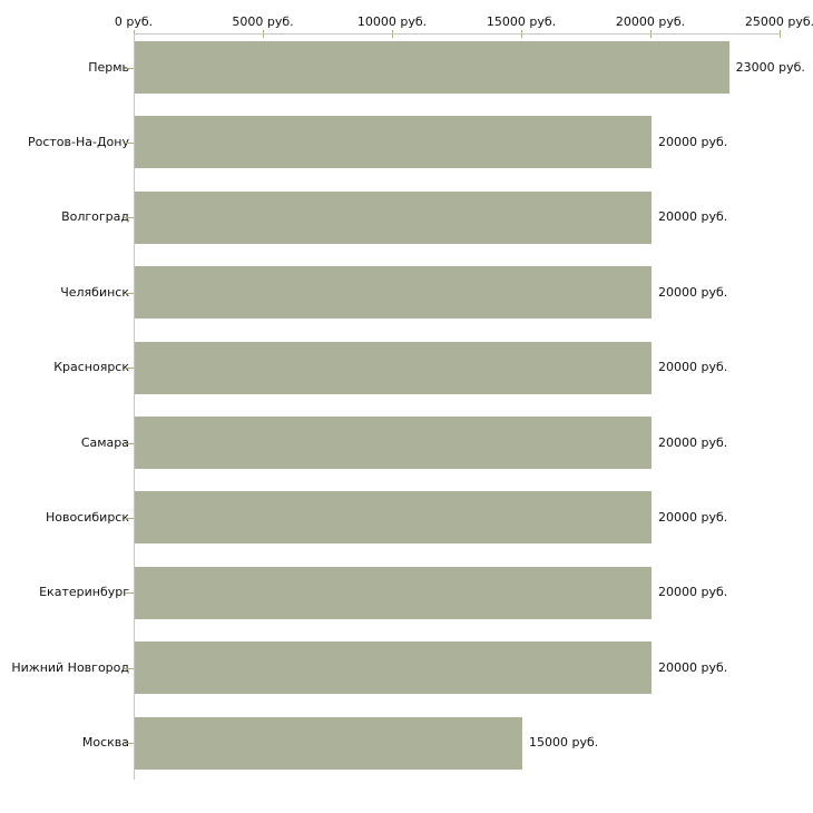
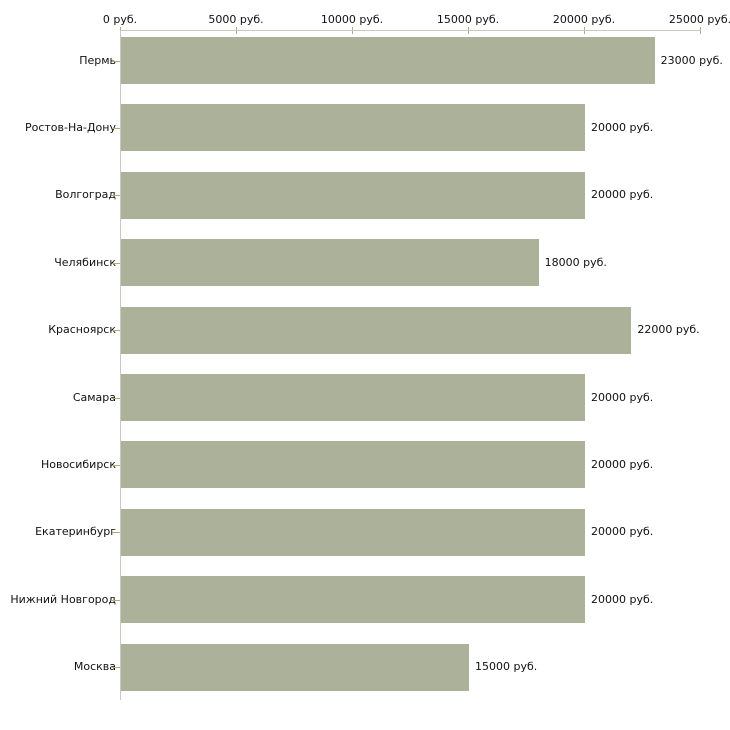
Челябинск: 20000 -> 18000
Красноярск: 20000 -> 22000
